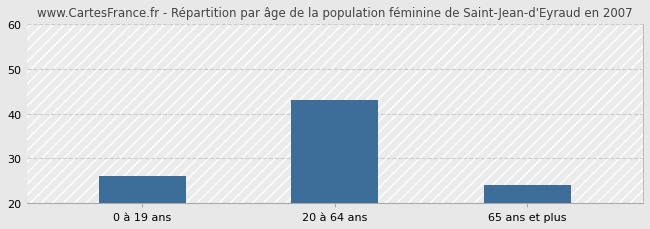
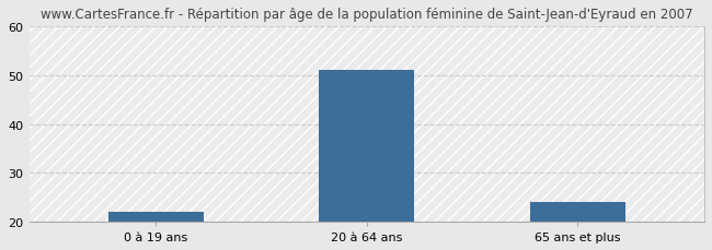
0 à 19 ans: 26 -> 22
20 à 64 ans: 43 -> 51
